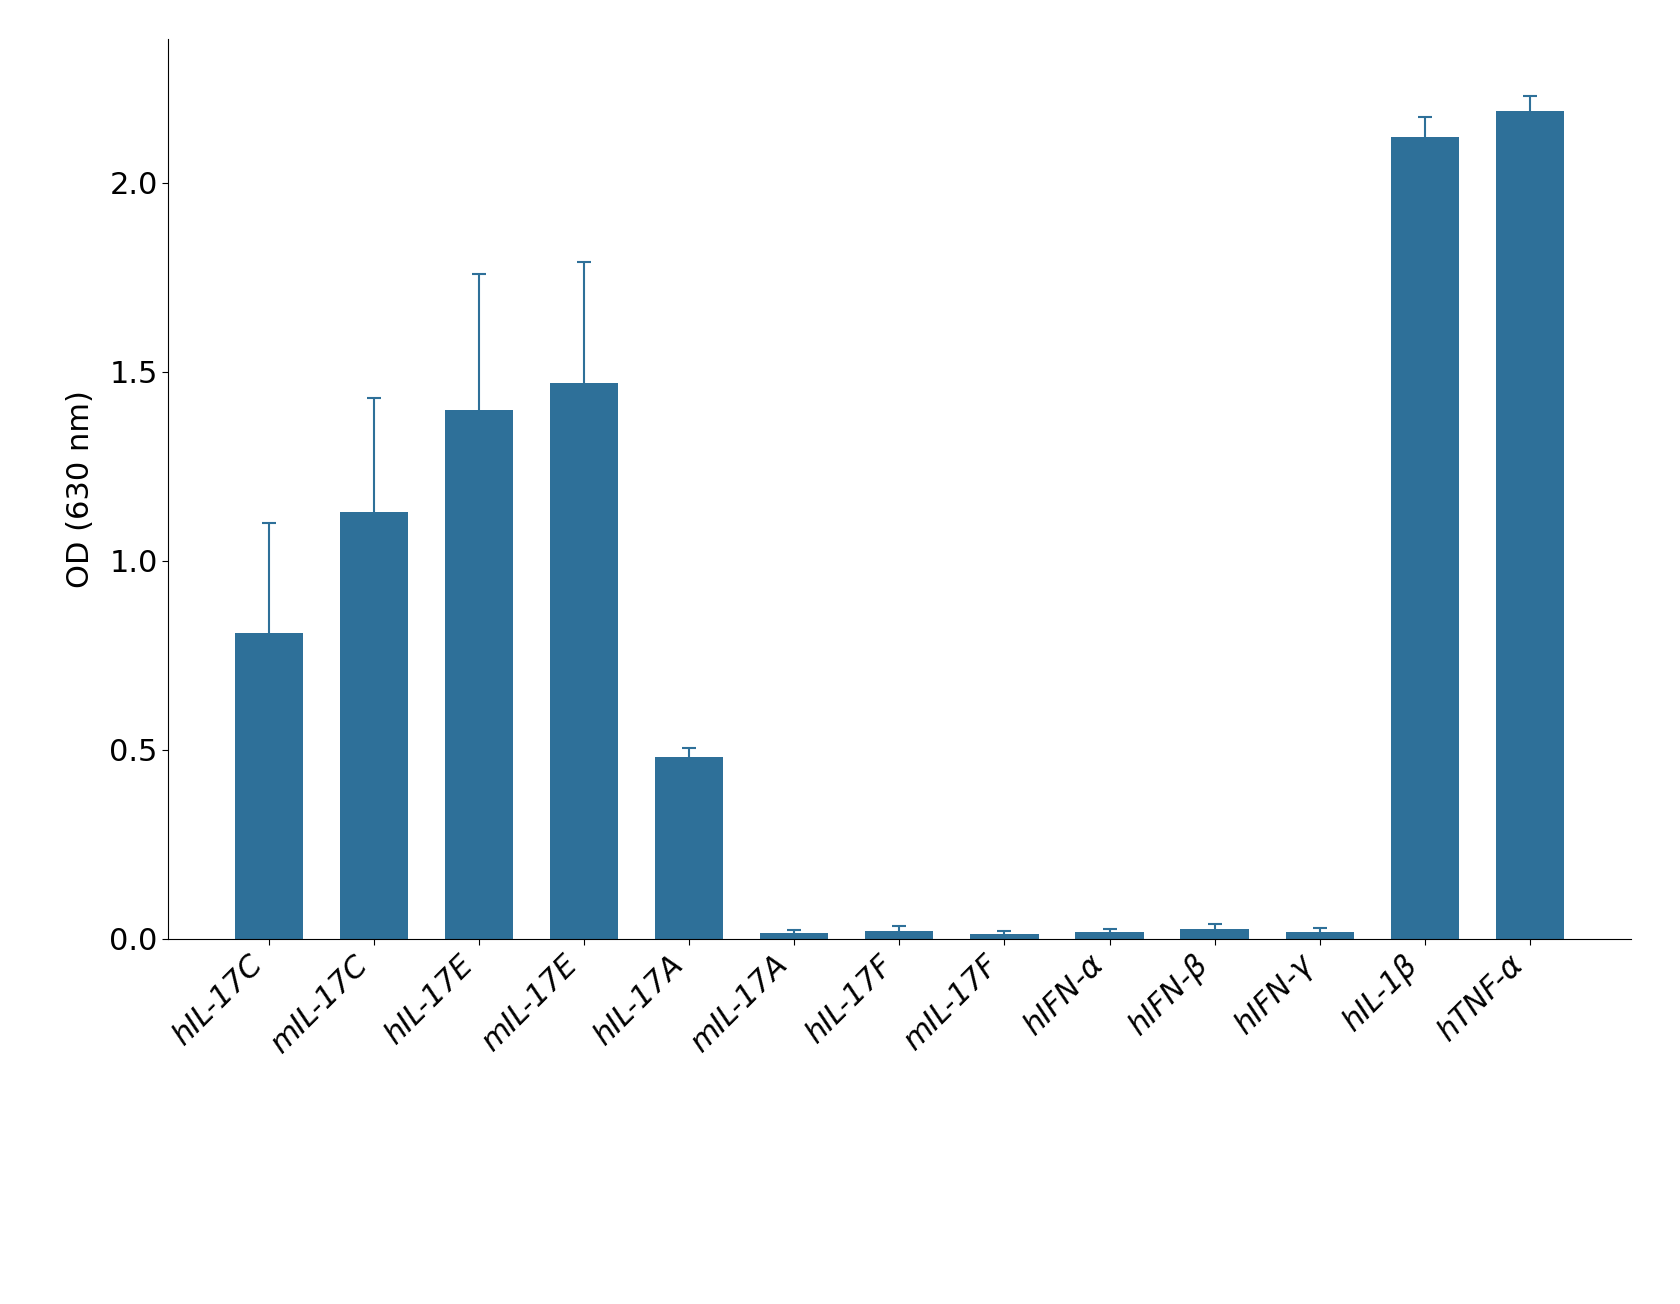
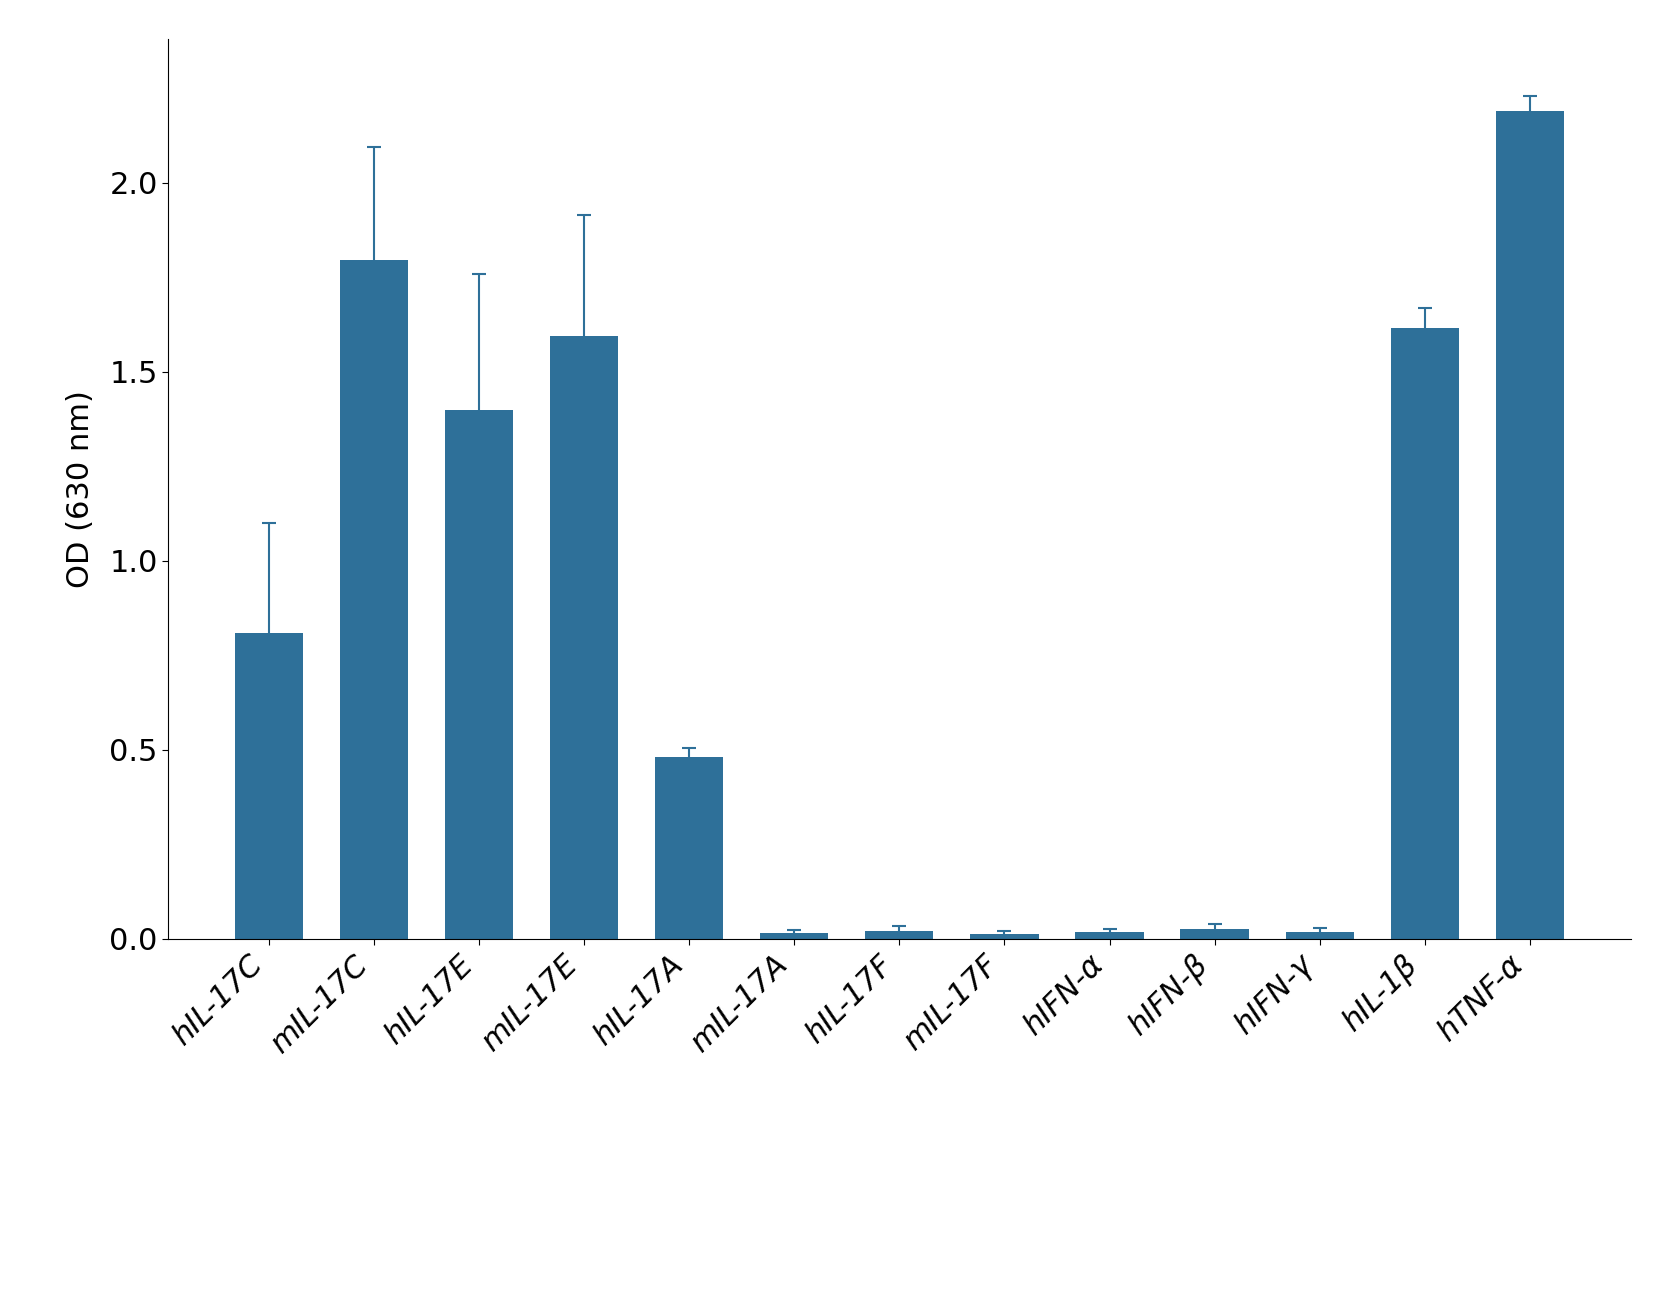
mIL-17C: 1.130 -> 1.795
mIL-17E: 1.470 -> 1.595
hIL-1β: 2.120 -> 1.615
